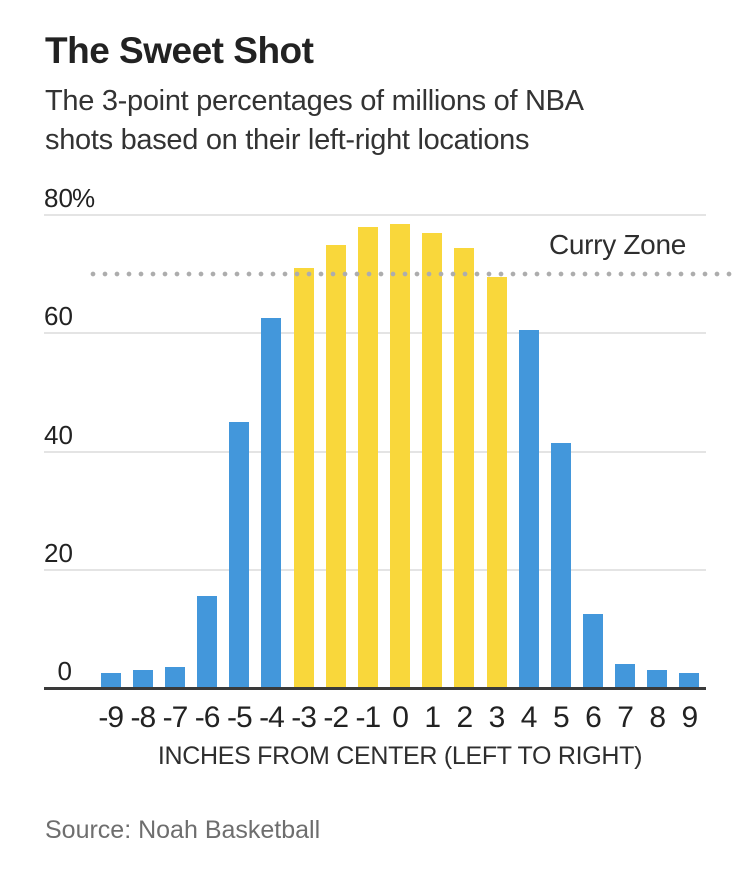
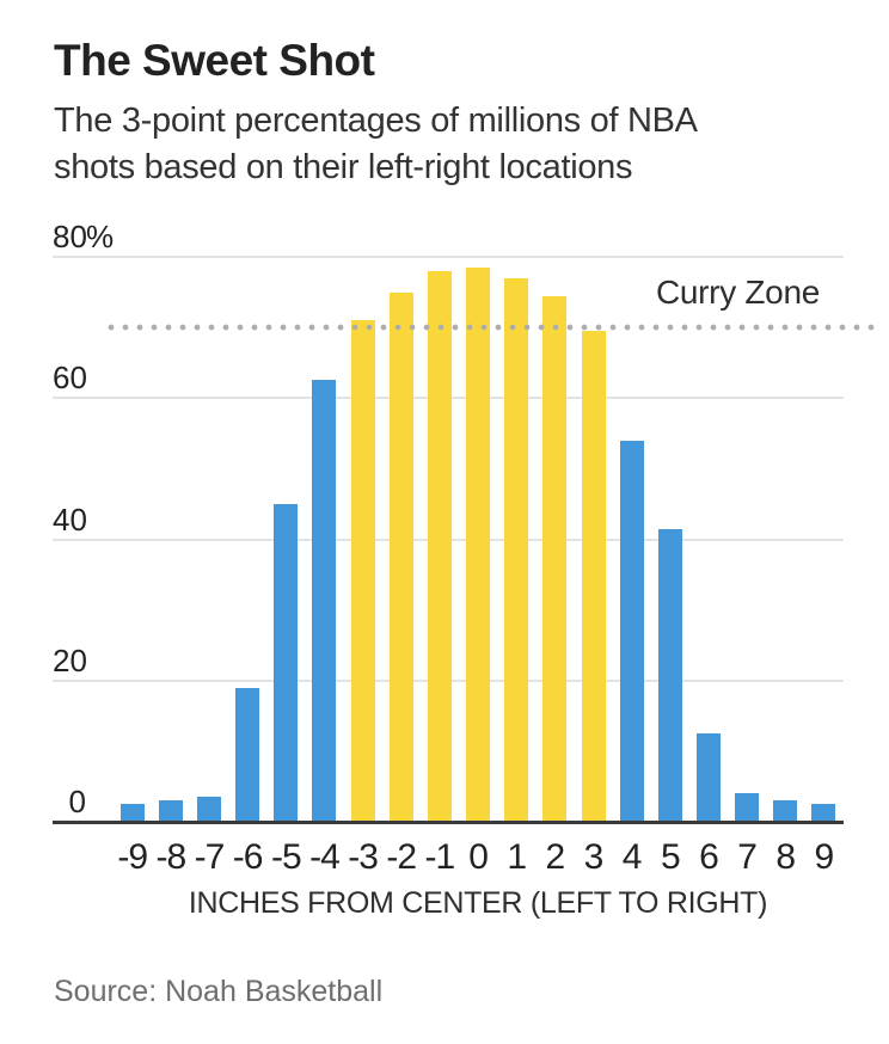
-6: 16 -> 19
4: 60 -> 54
